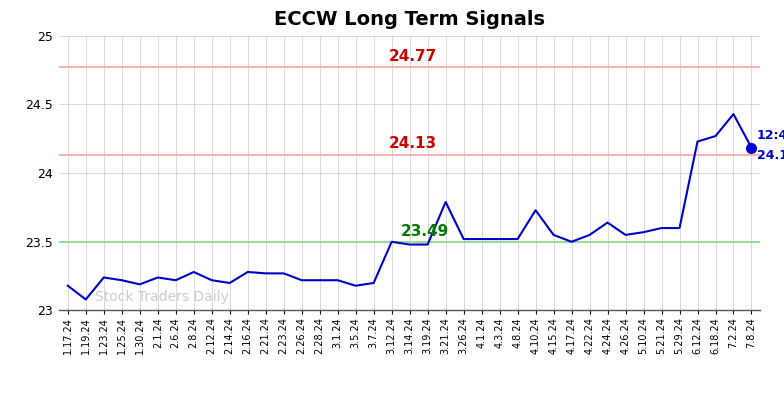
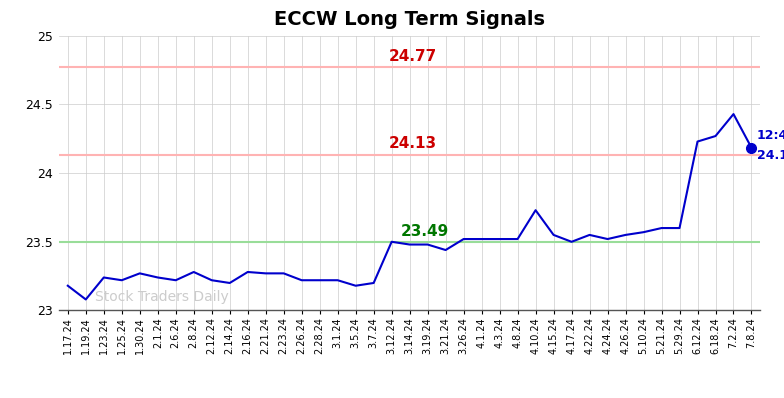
1.30.24: 23.19 -> 23.27
3.21.24: 23.79 -> 23.44
4.24.24: 23.64 -> 23.52
